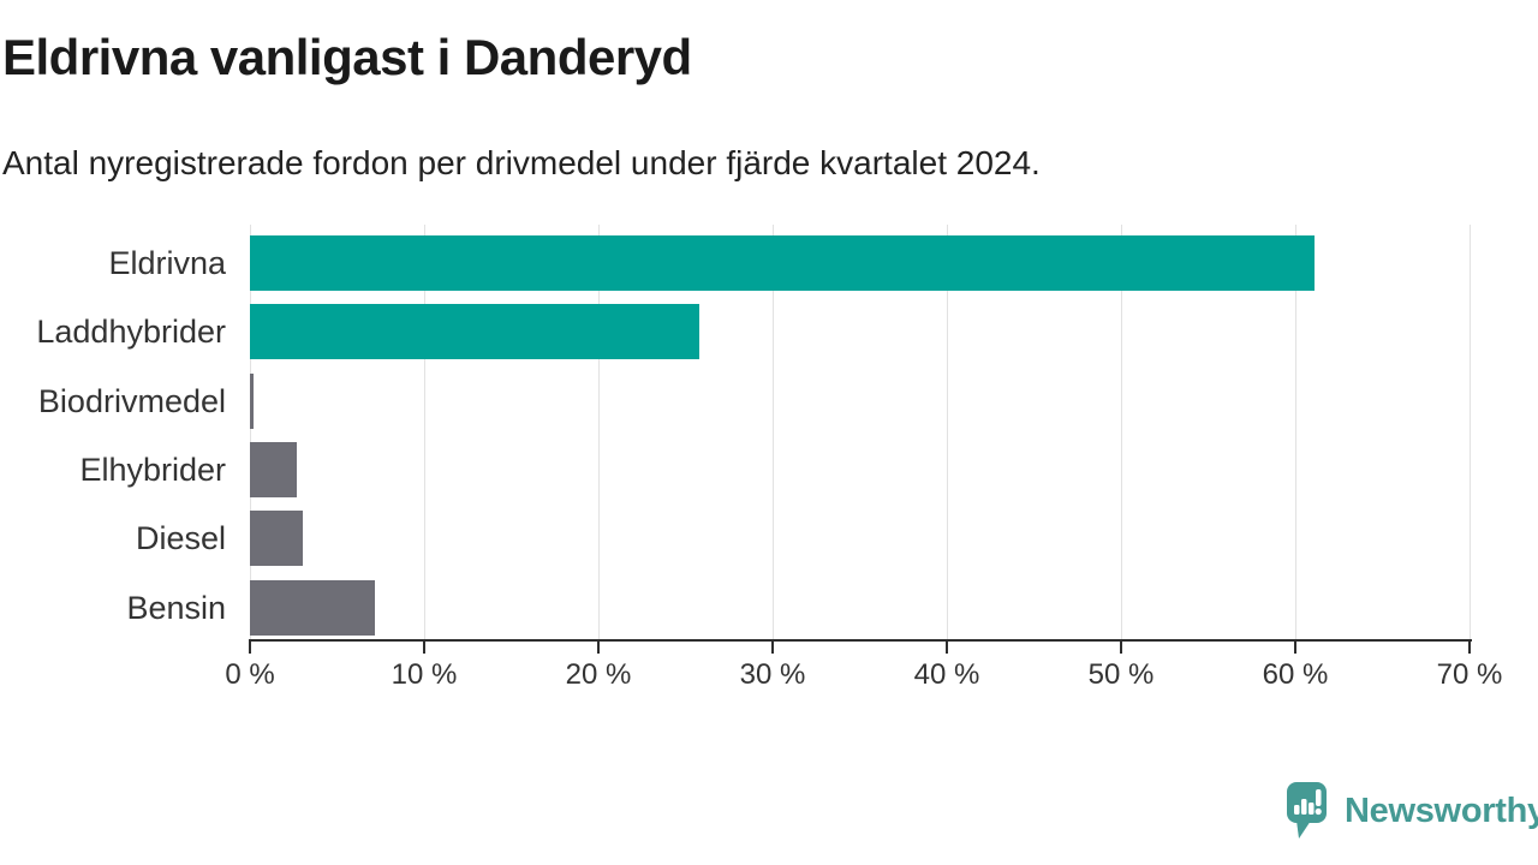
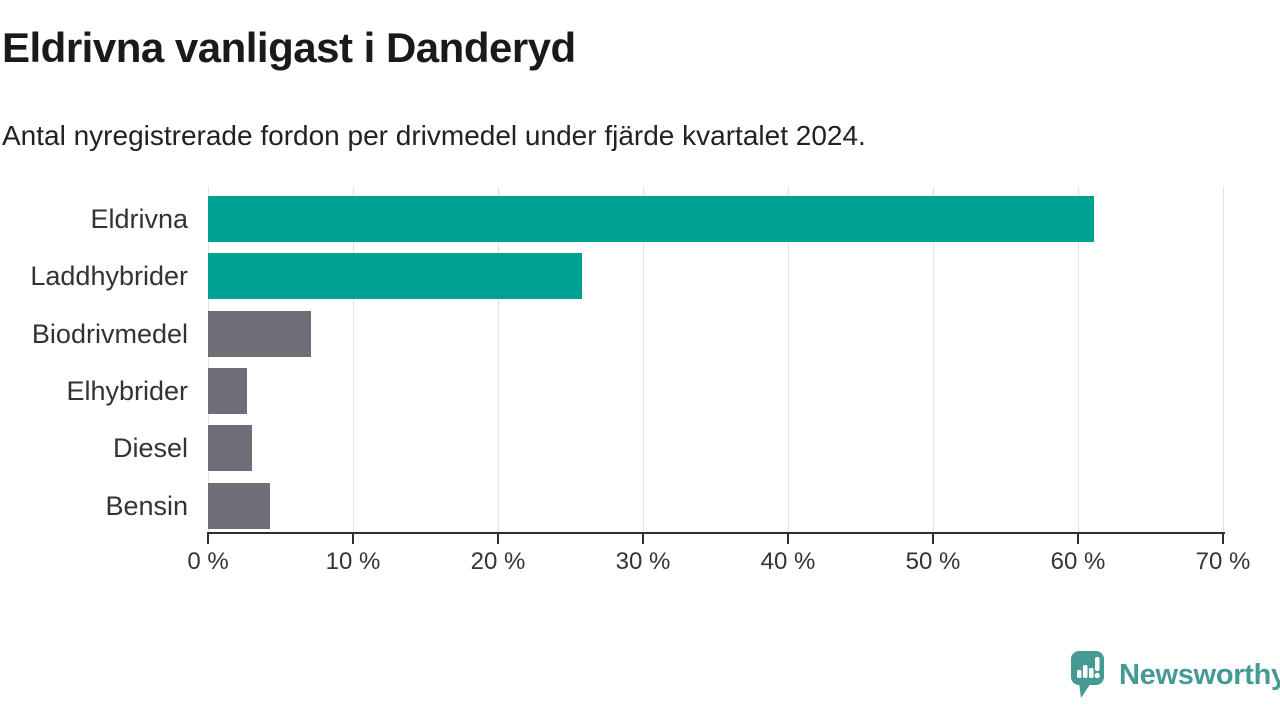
Biodrivmedel: 0.2% -> 7.1%
Bensin: 7.2% -> 4.3%
